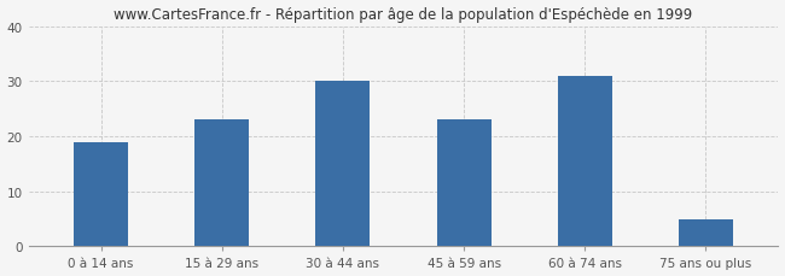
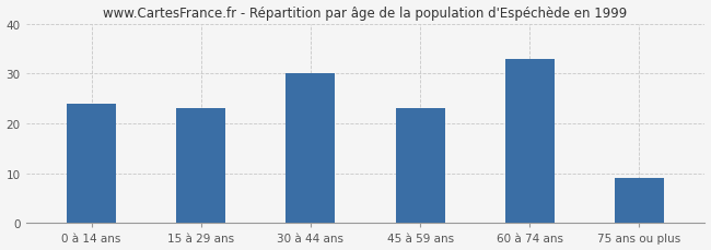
0 à 14 ans: 19 -> 24
60 à 74 ans: 31 -> 33
75 ans ou plus: 5 -> 9
